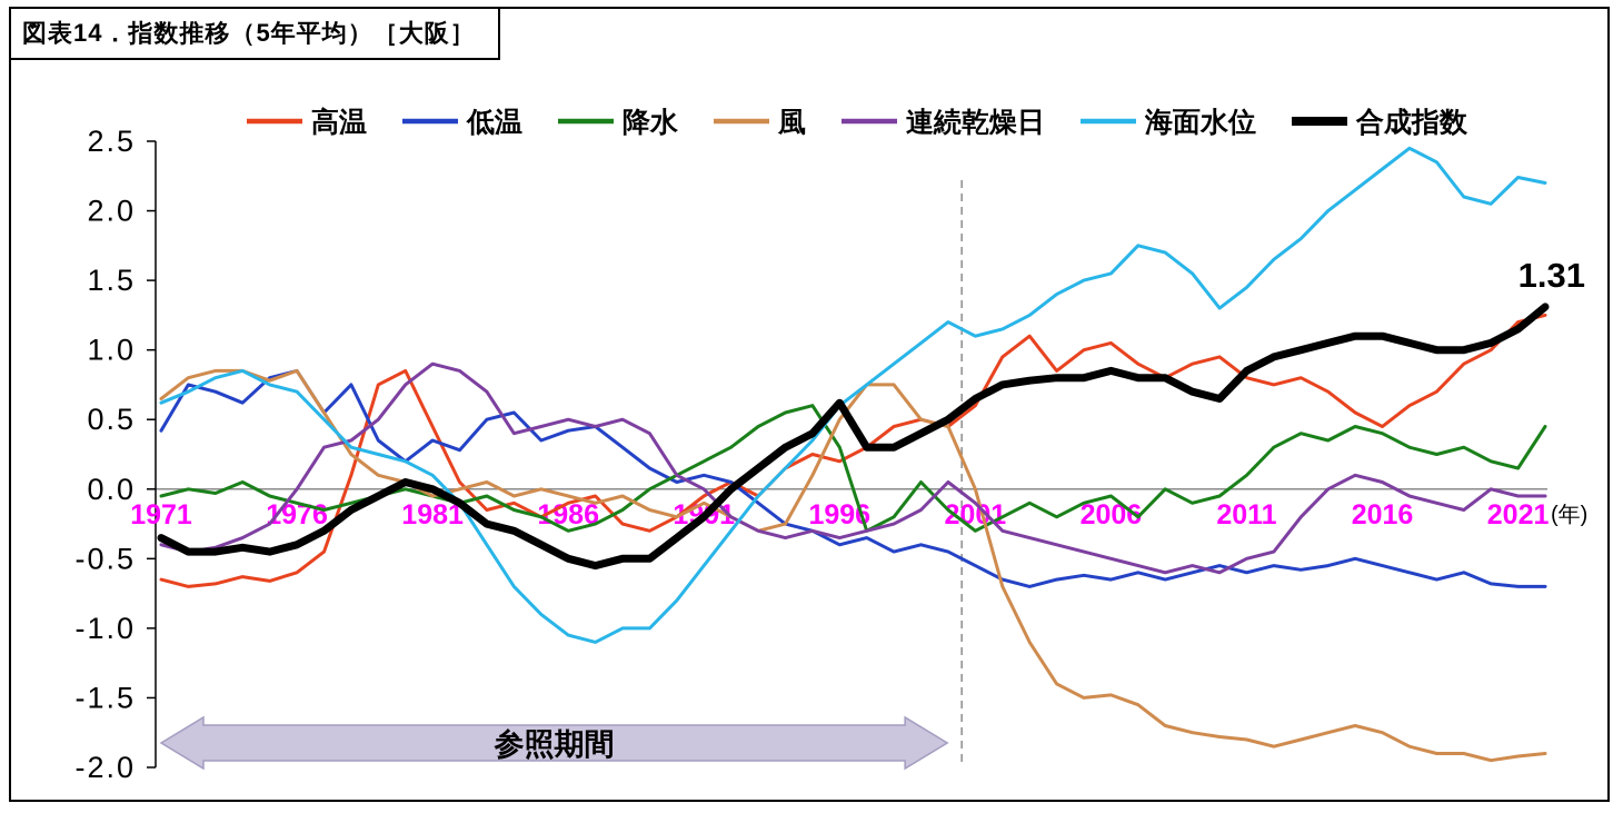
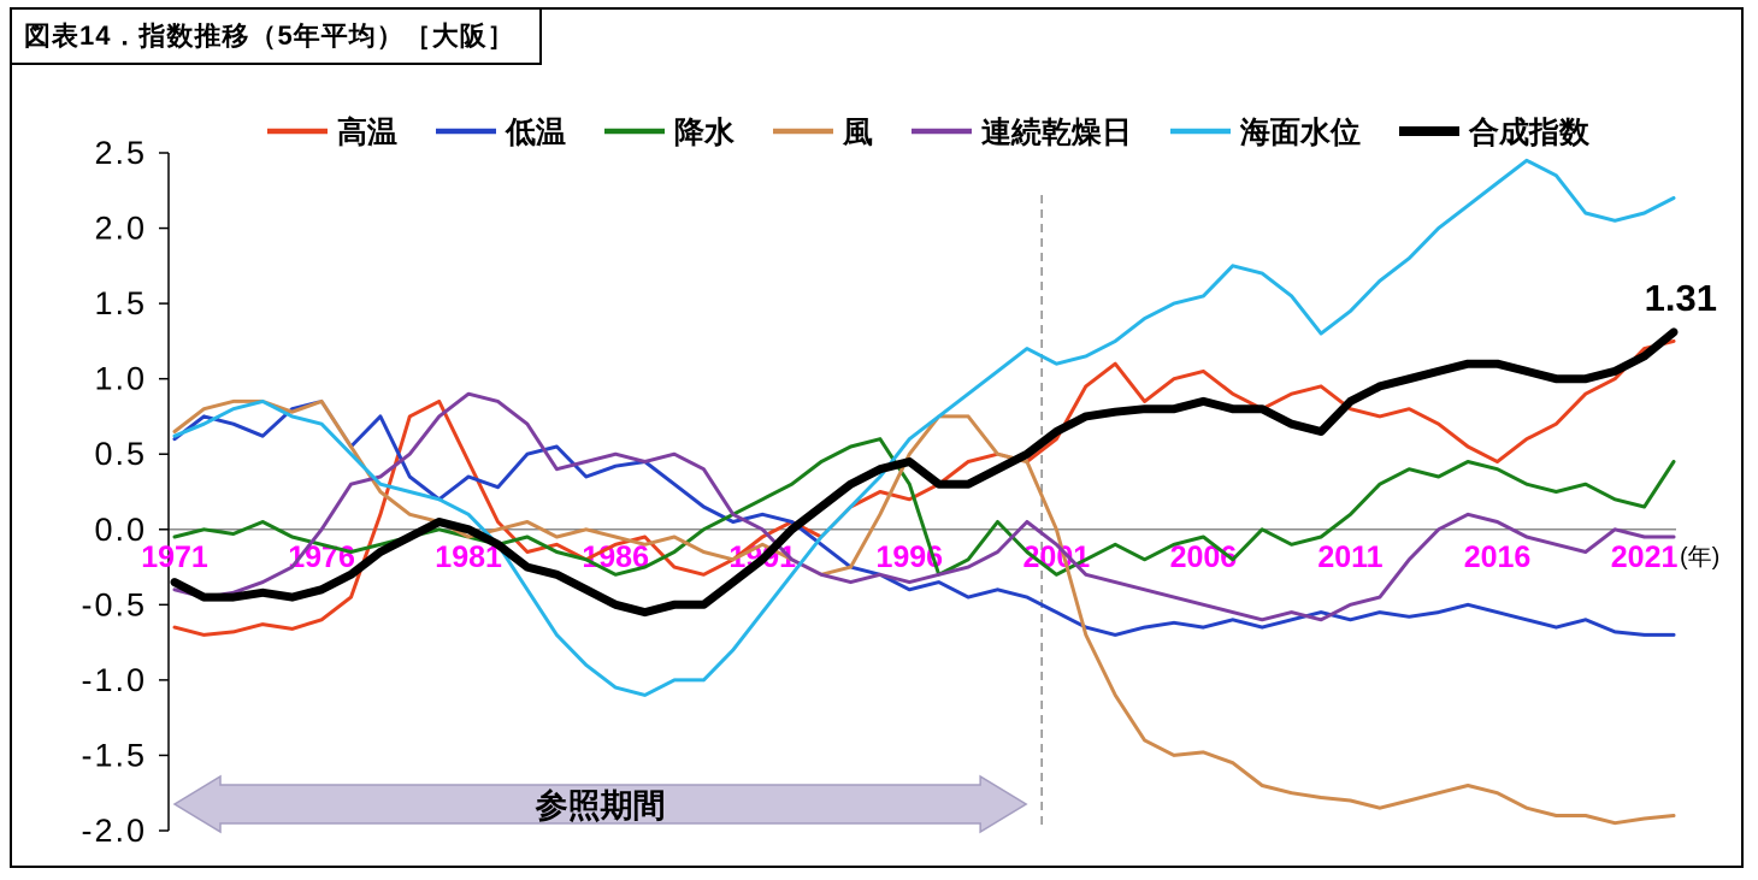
低温/1971: 0.42 -> 0.60
合成指数/1996: 0.62 -> 0.45
海面水位/2021: 2.24 -> 2.10
